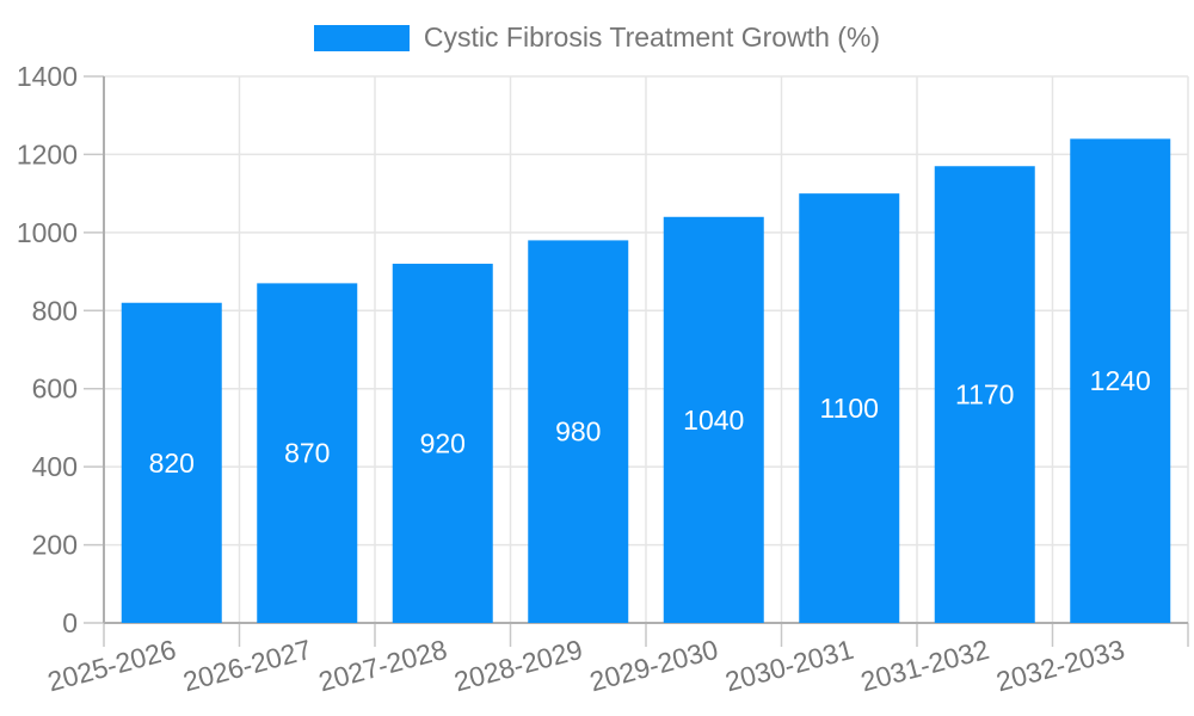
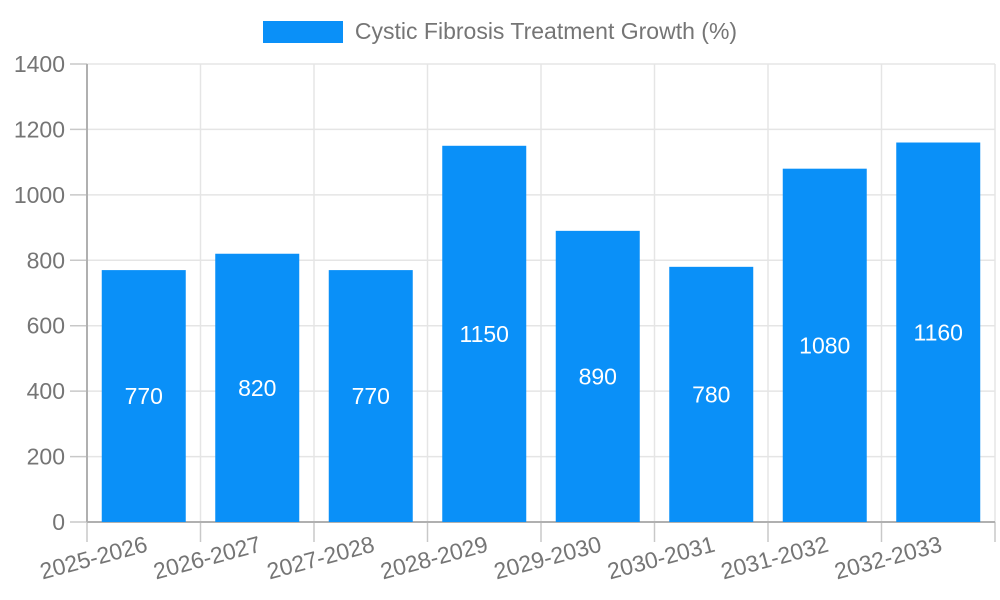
2025-2026: 820 -> 770
2026-2027: 870 -> 820
2027-2028: 920 -> 770
2028-2029: 980 -> 1150
2029-2030: 1040 -> 890
2030-2031: 1100 -> 780
2031-2032: 1170 -> 1080
2032-2033: 1240 -> 1160
